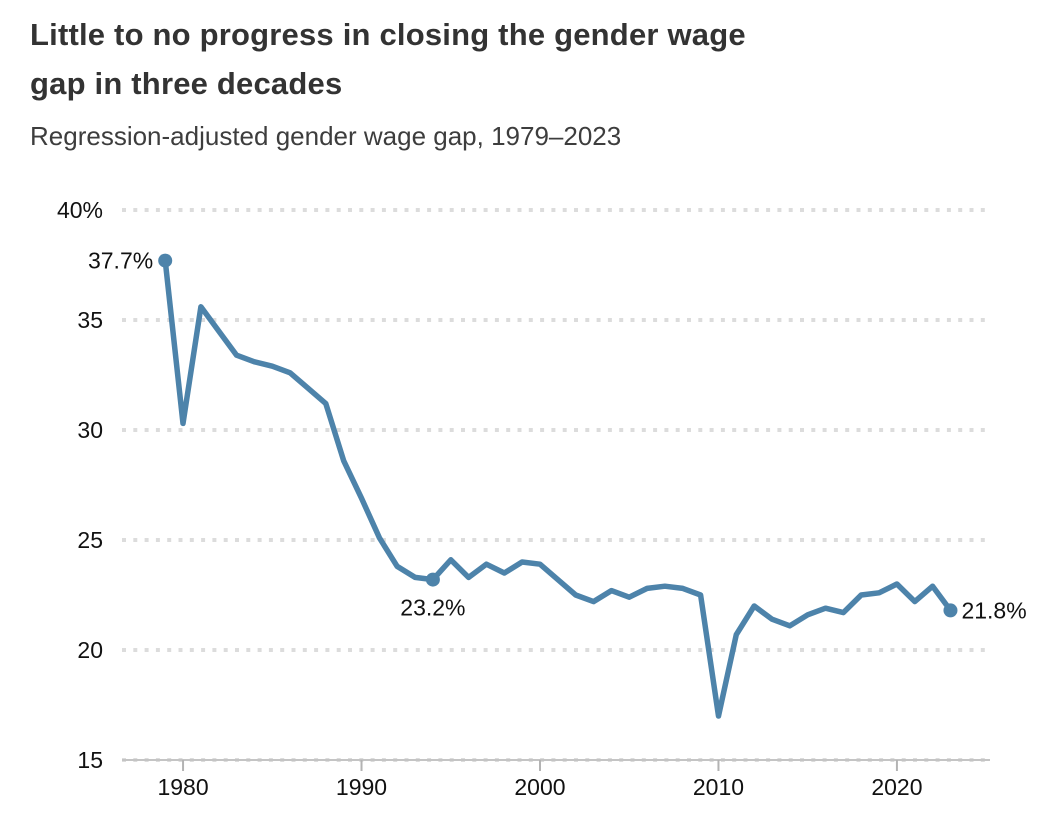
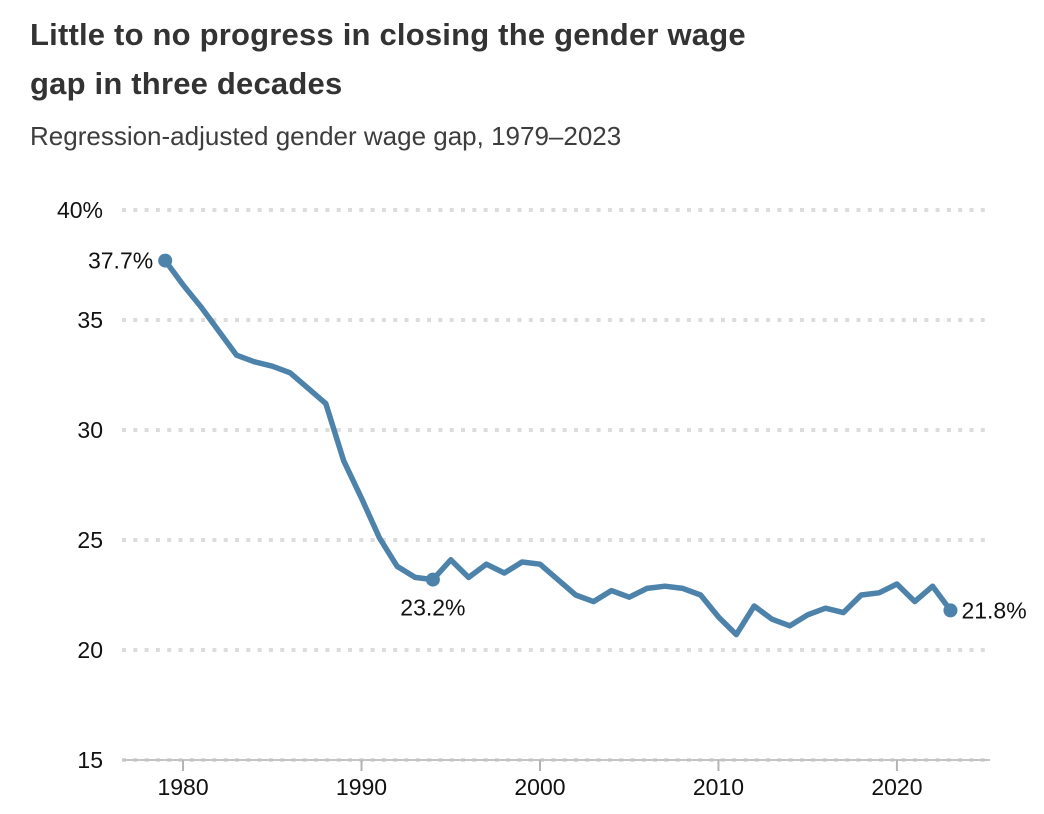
1980: 30.3% -> 36.6%
2010: 17.0% -> 21.5%
